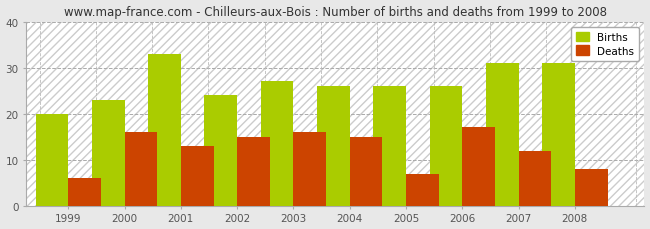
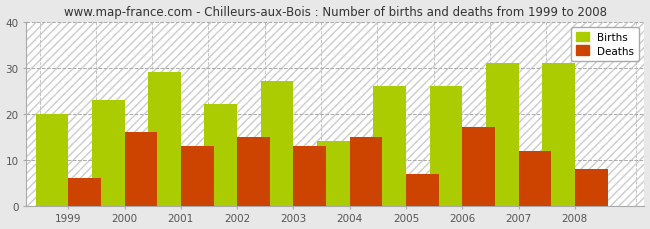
Births/2001: 33 -> 29
Births/2002: 24 -> 22
Deaths/2003: 16 -> 13
Births/2004: 26 -> 14
